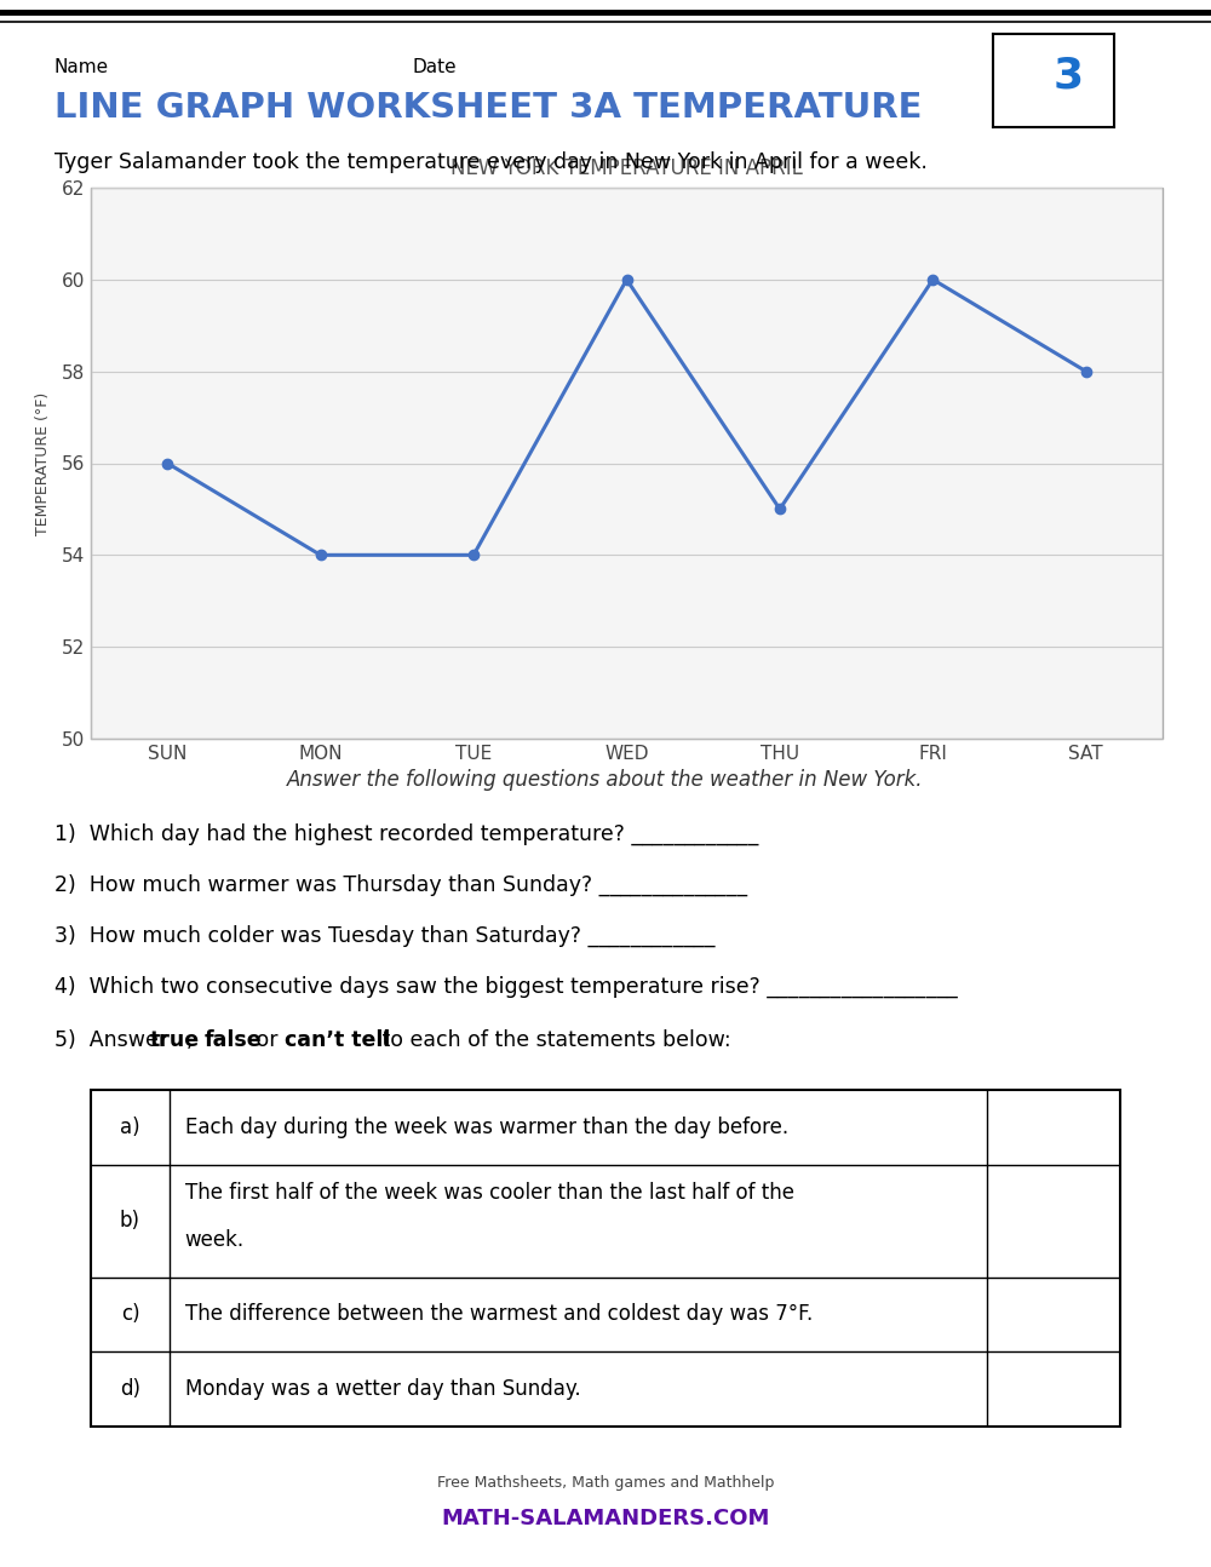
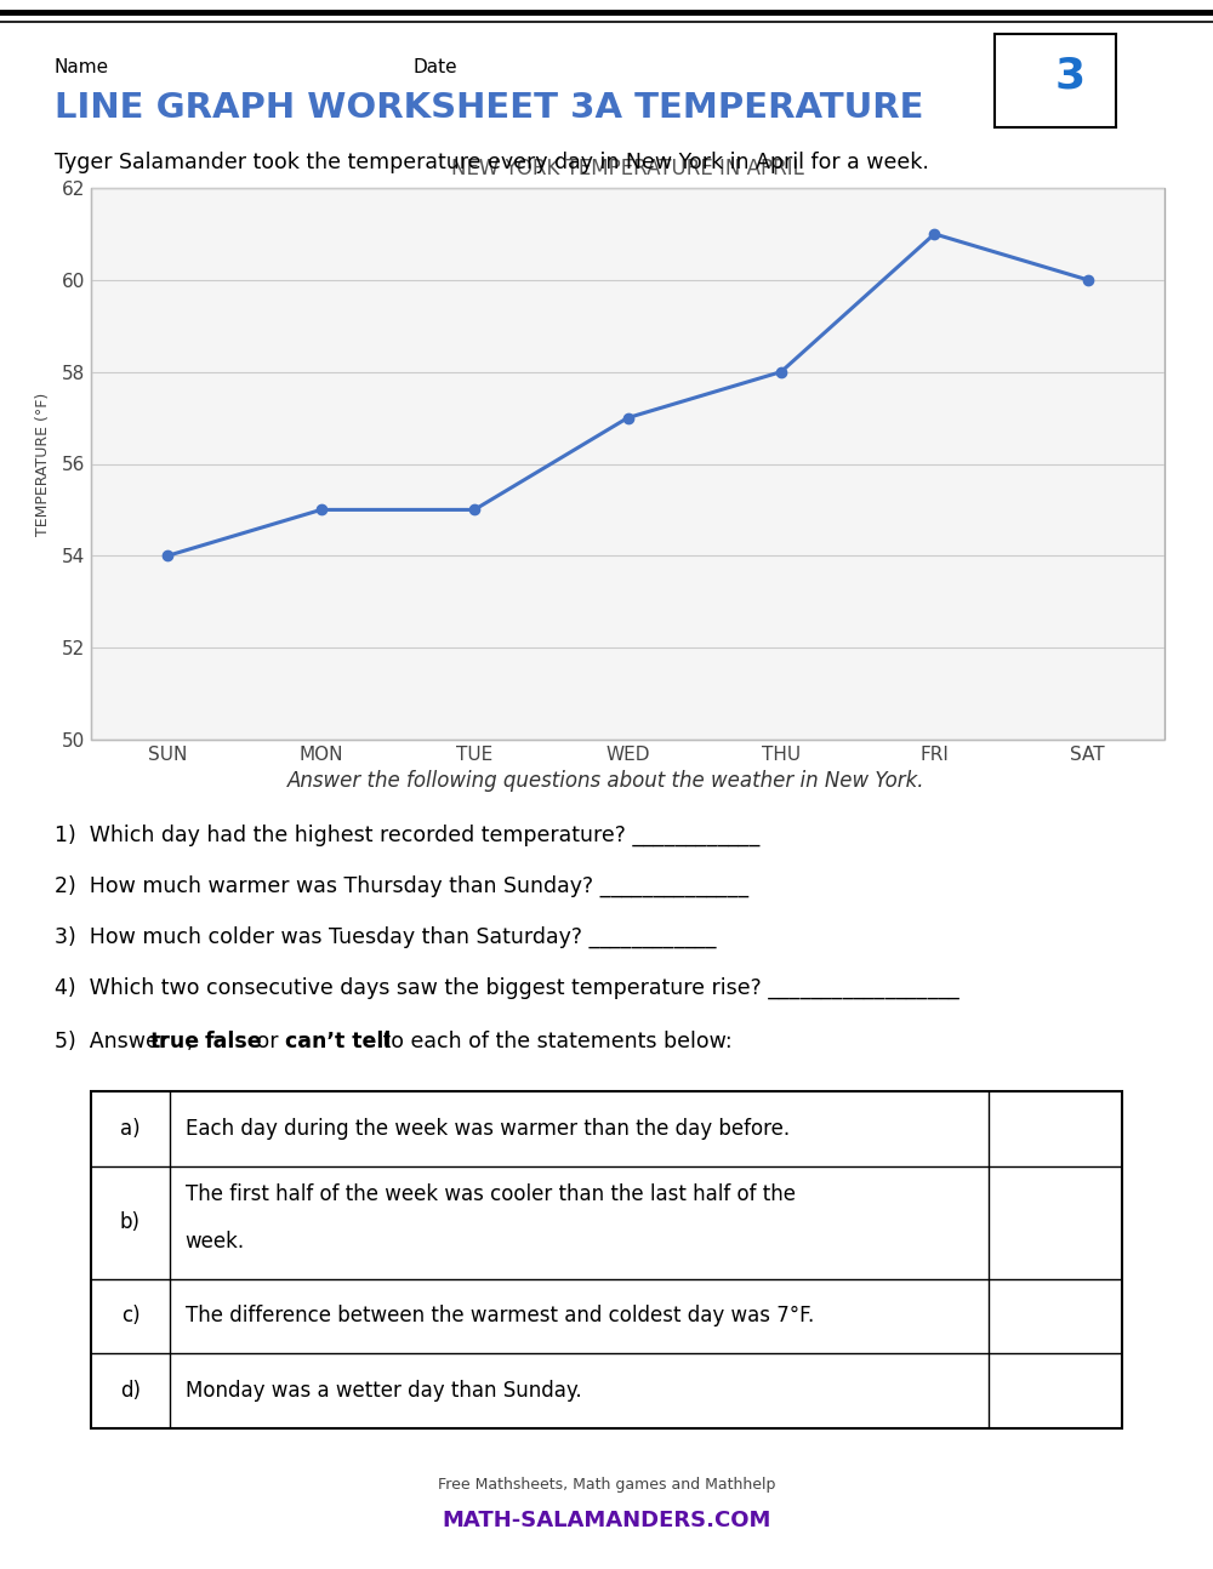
SUN: 56 -> 54
MON: 54 -> 55
TUE: 54 -> 55
WED: 60 -> 57
THU: 55 -> 58
FRI: 60 -> 61
SAT: 58 -> 60
